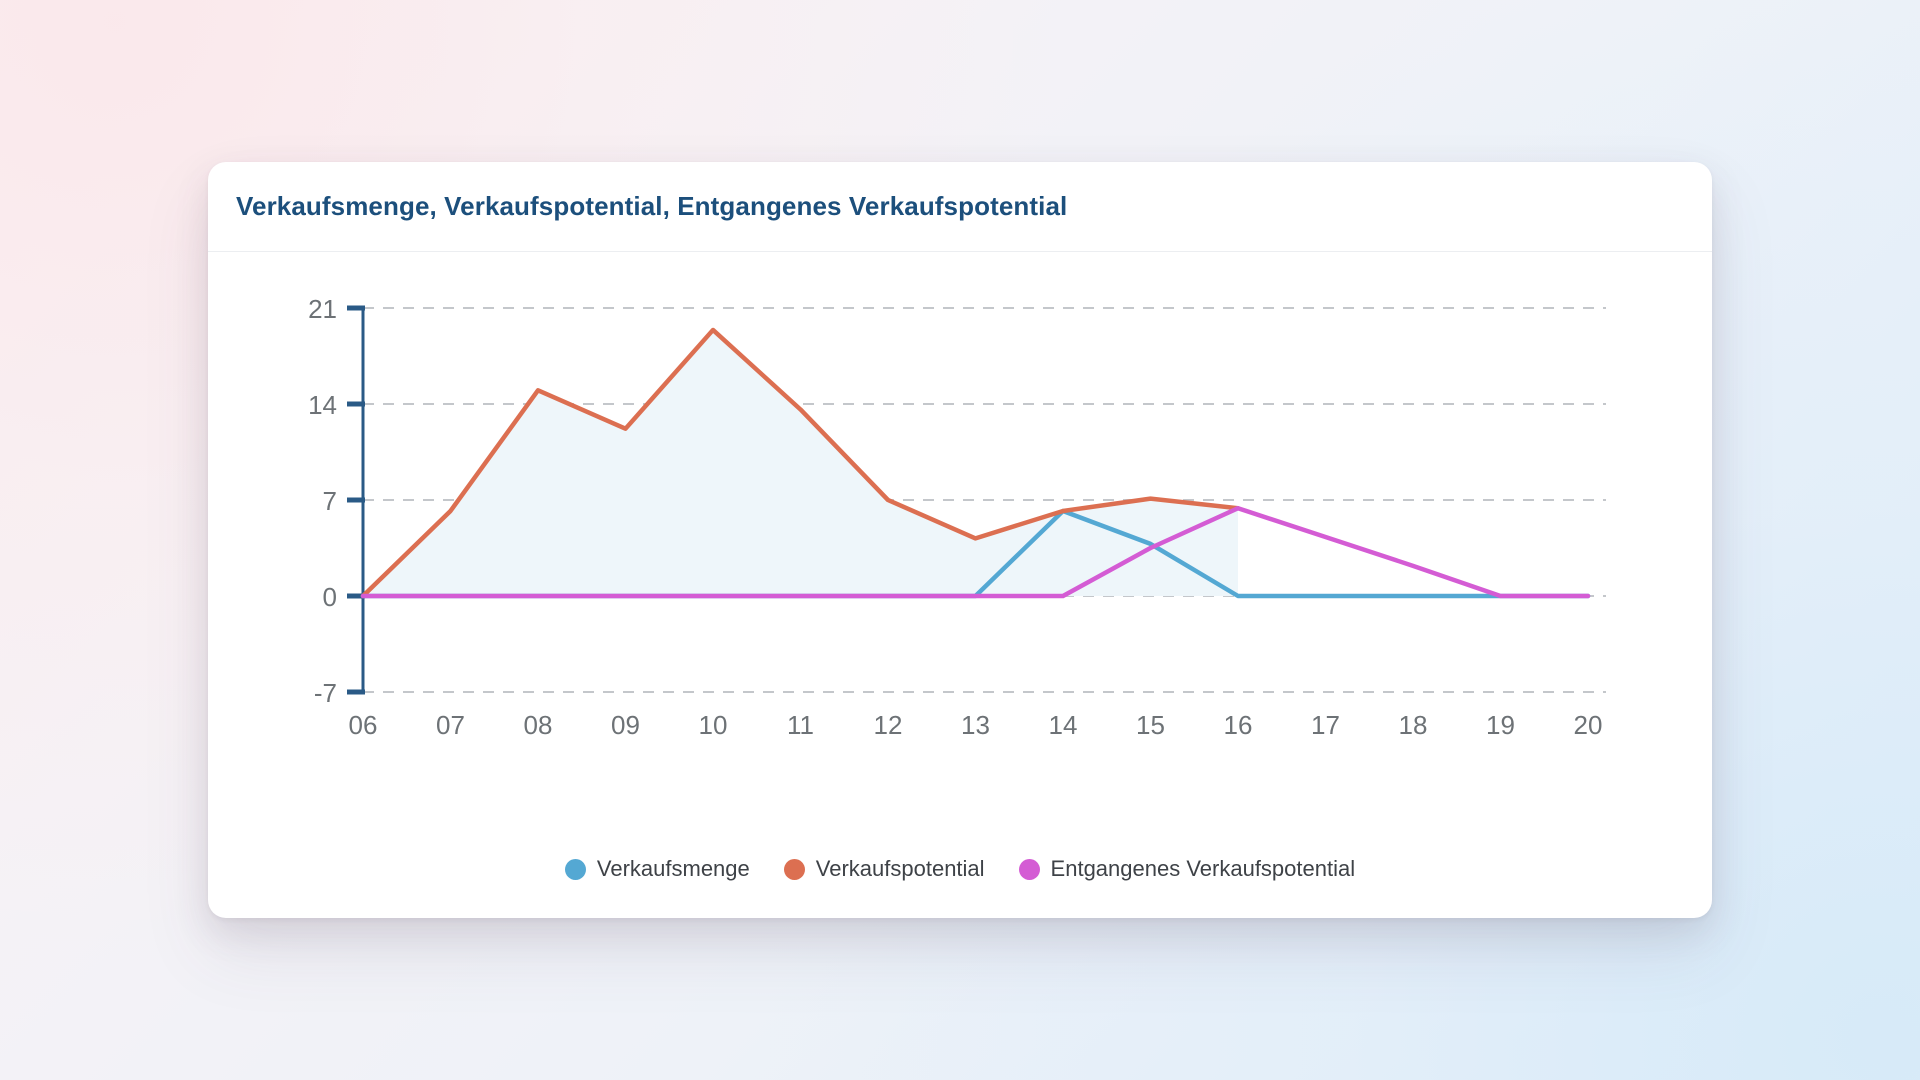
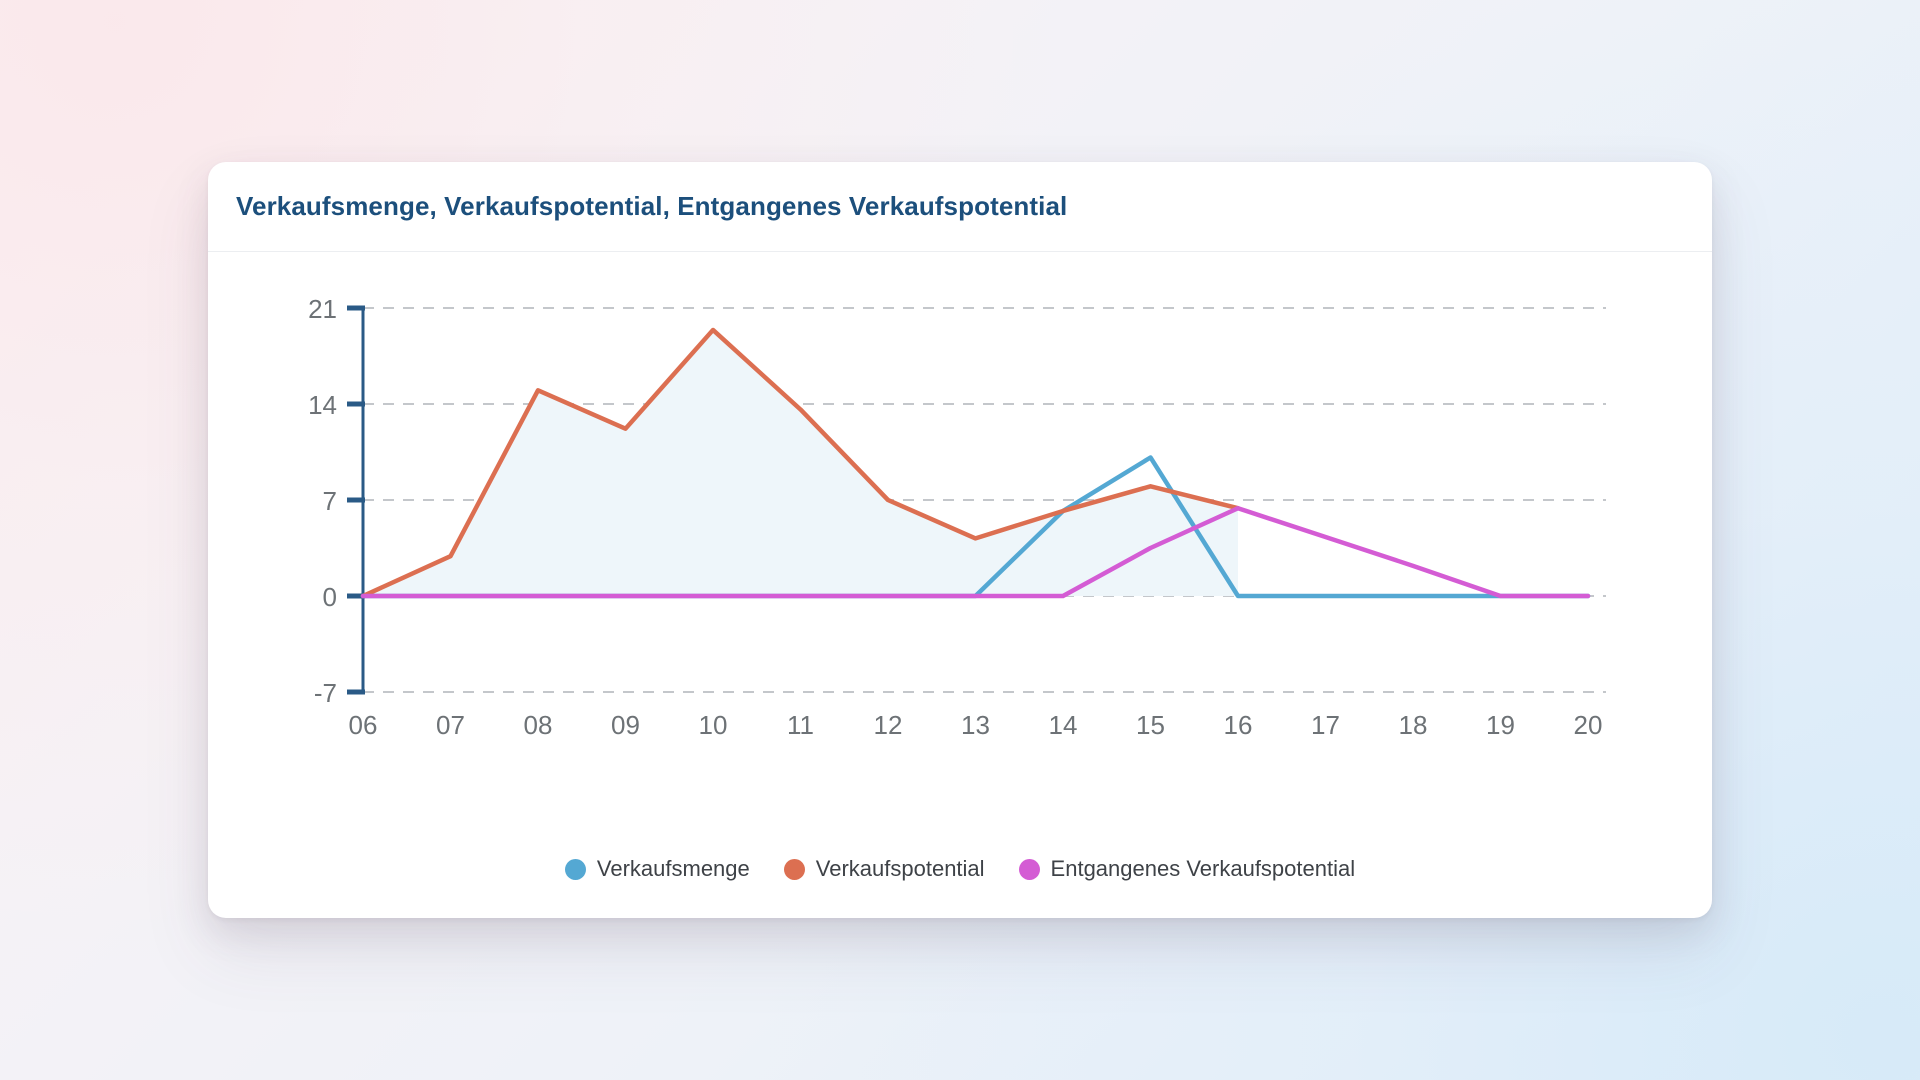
Verkaufspotential/07: 6.2 -> 2.9
Verkaufsmenge/15: 3.8 -> 10.1
Verkaufspotential/15: 7.1 -> 8.0
